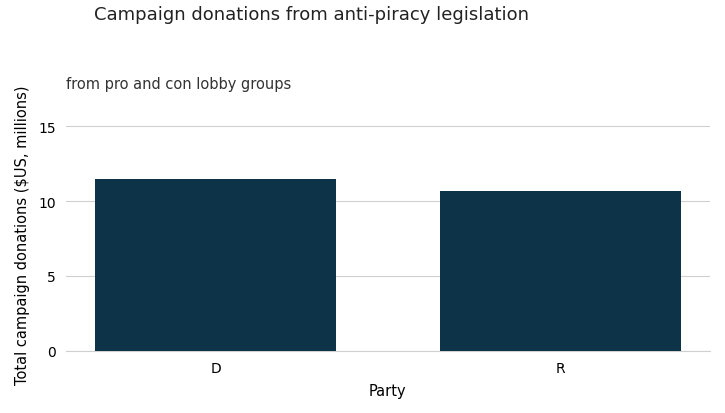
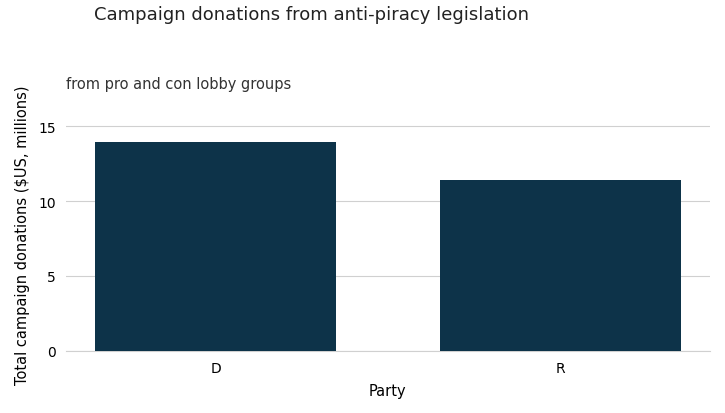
D: 11.5 -> 13.9
R: 10.7 -> 11.4
